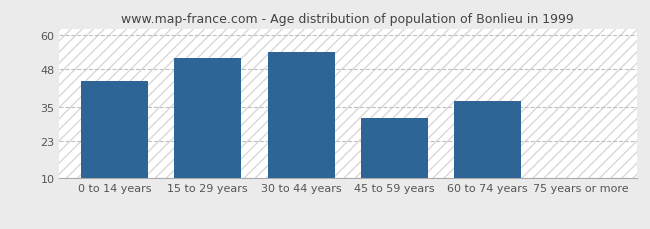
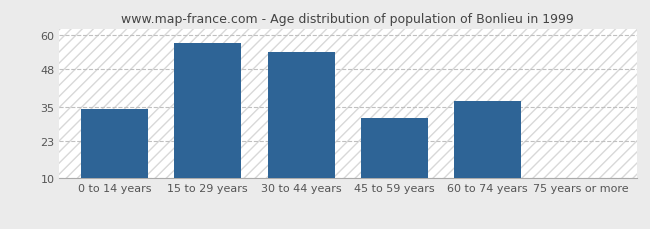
0 to 14 years: 44 -> 34
15 to 29 years: 52 -> 57
